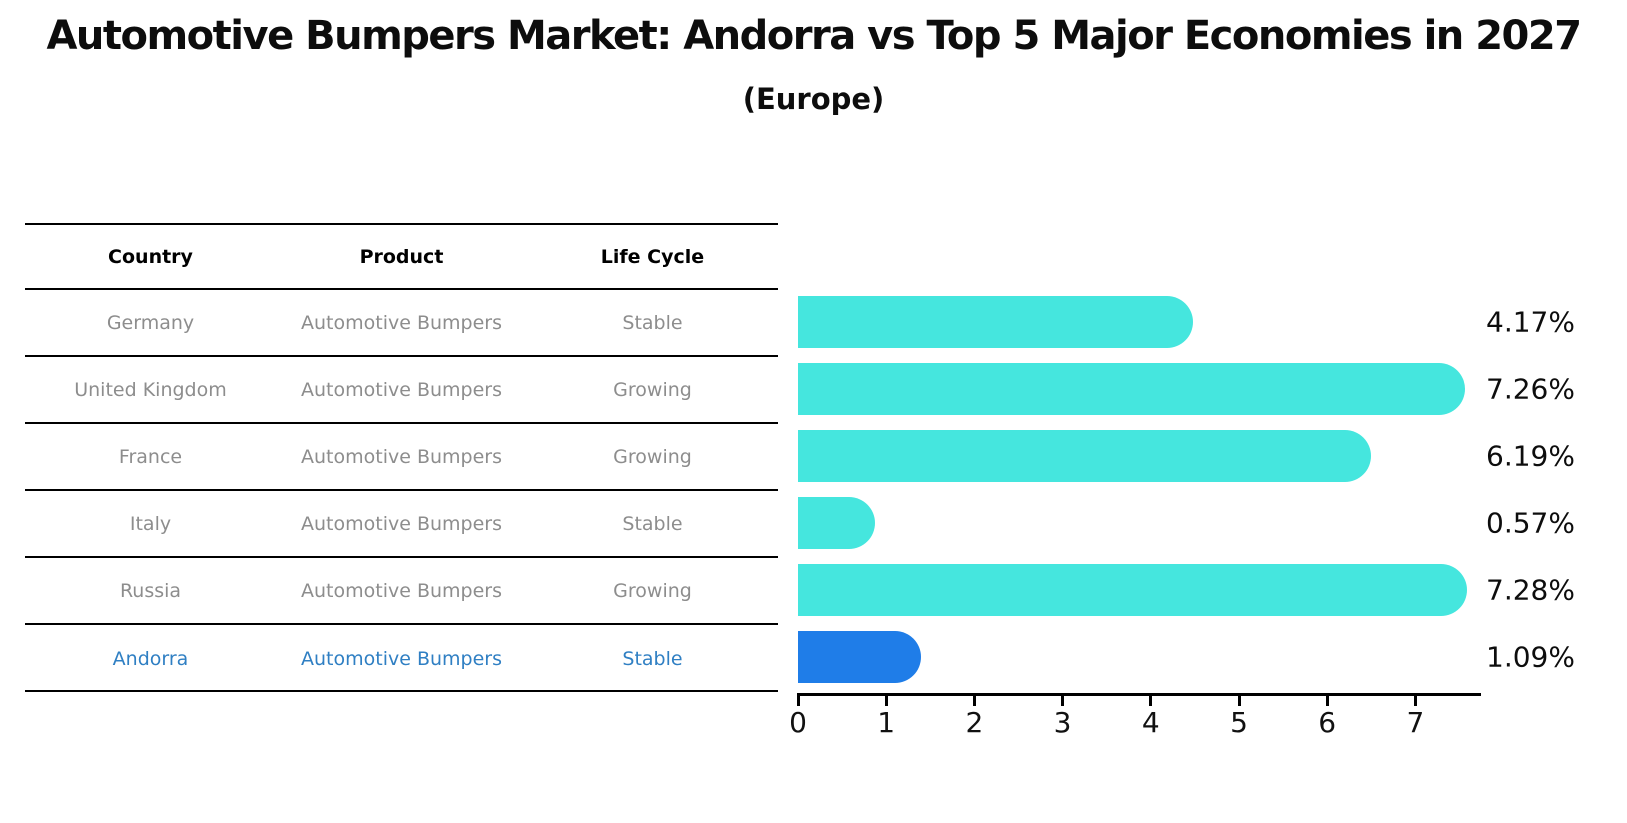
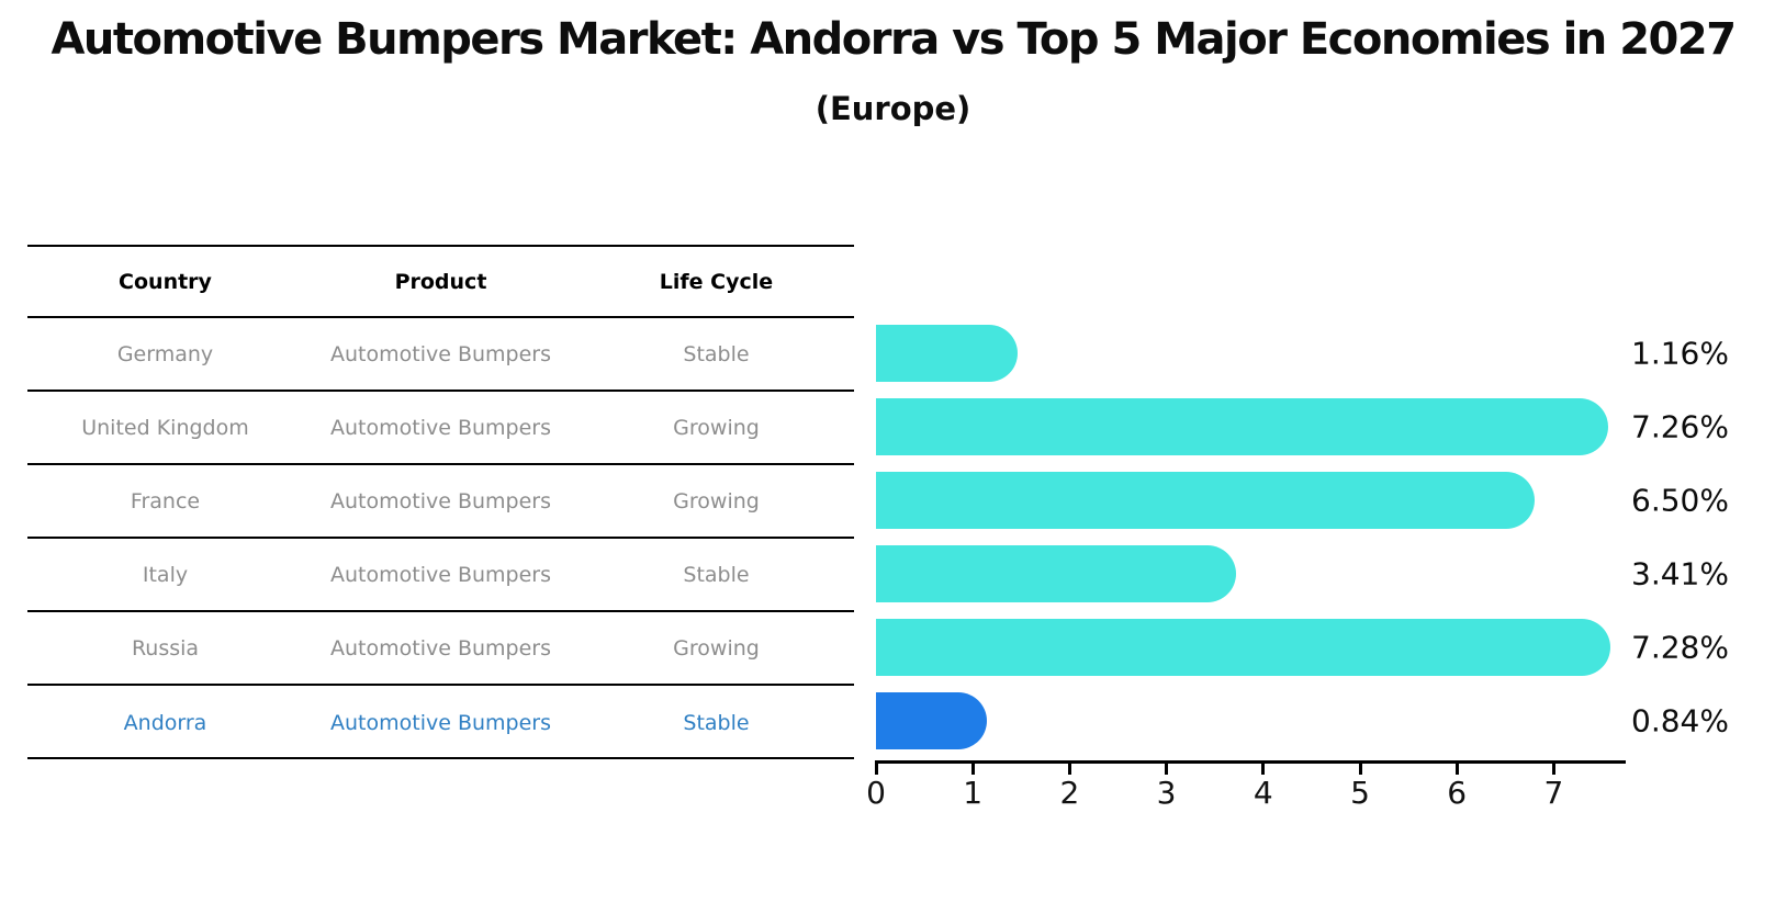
Germany: 4.17% -> 1.16%
France: 6.19% -> 6.50%
Italy: 0.57% -> 3.41%
Andorra: 1.09% -> 0.84%
